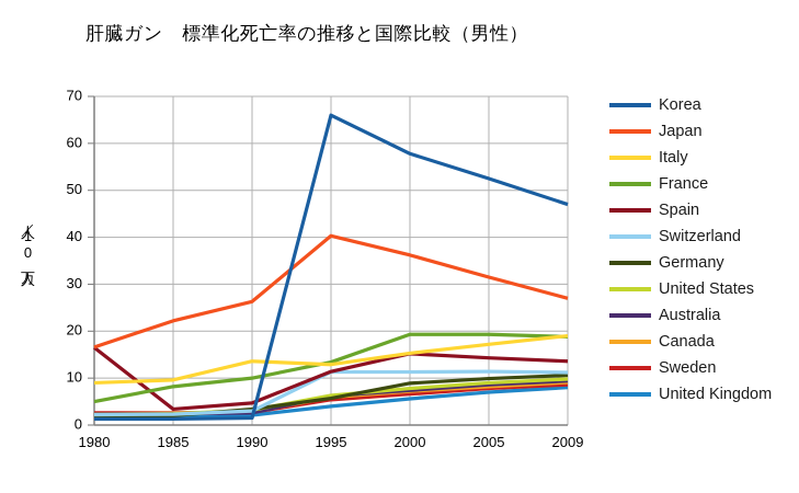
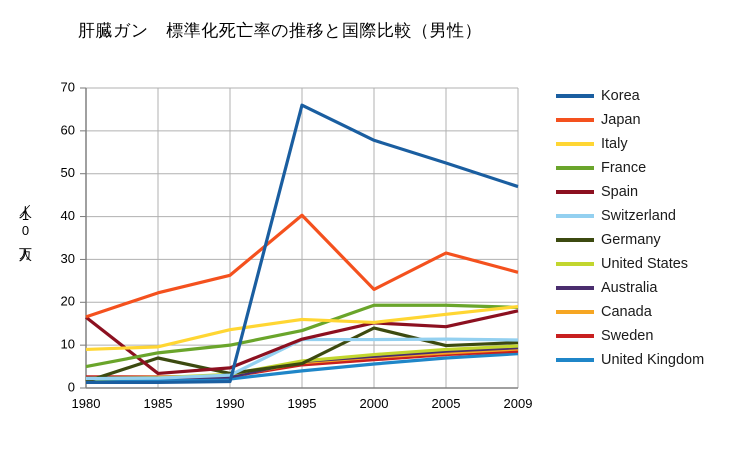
Germany/1985: 2 -> 7
Italy/1995: 13 -> 16
Japan/2000: 36 -> 23
Germany/2000: 9 -> 14
Spain/2009: 14 -> 18
